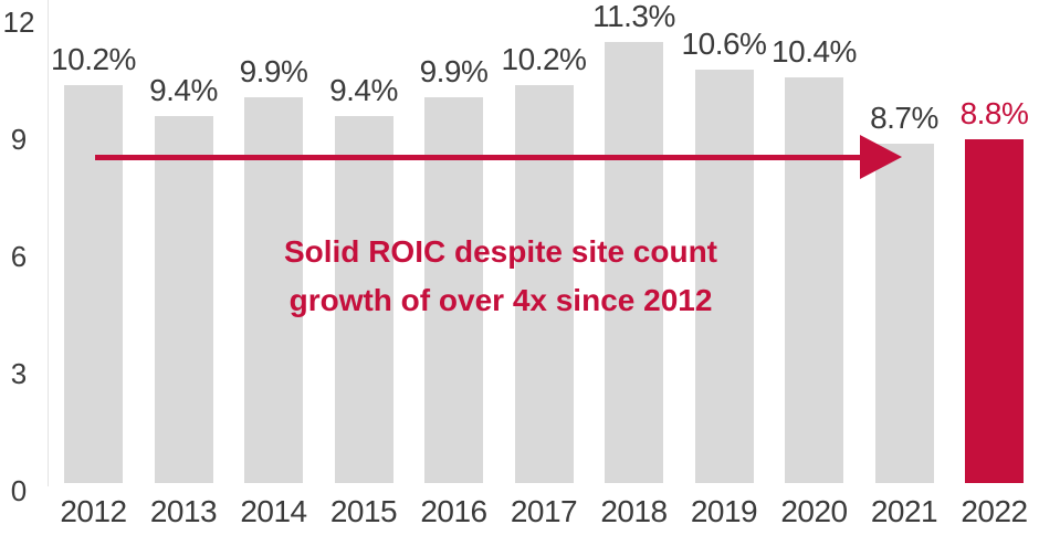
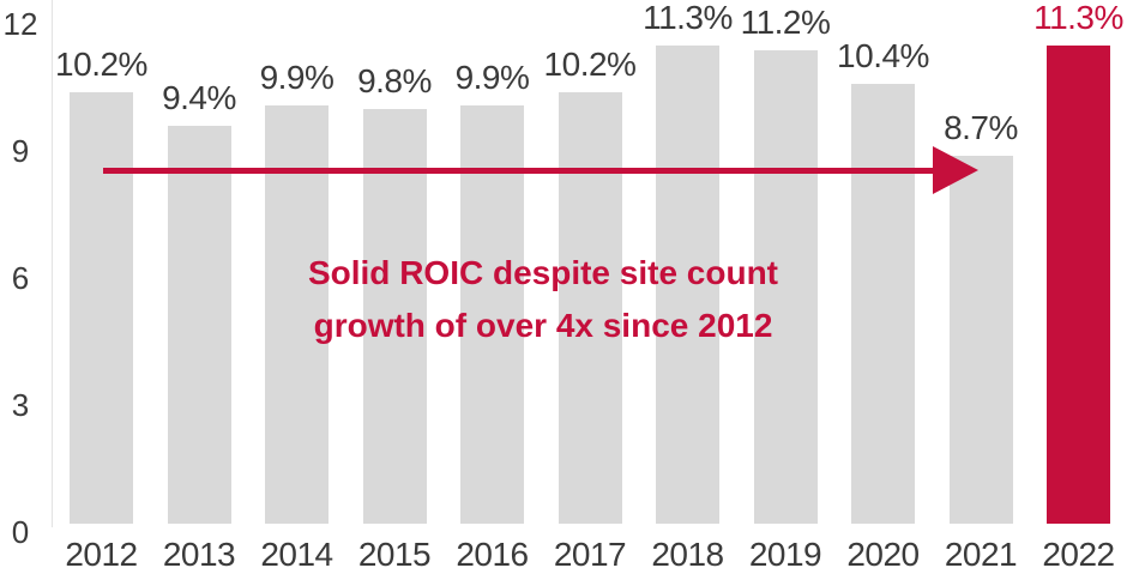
2015: 9.4% -> 9.8%
2019: 10.6% -> 11.2%
2022: 8.8% -> 11.3%
